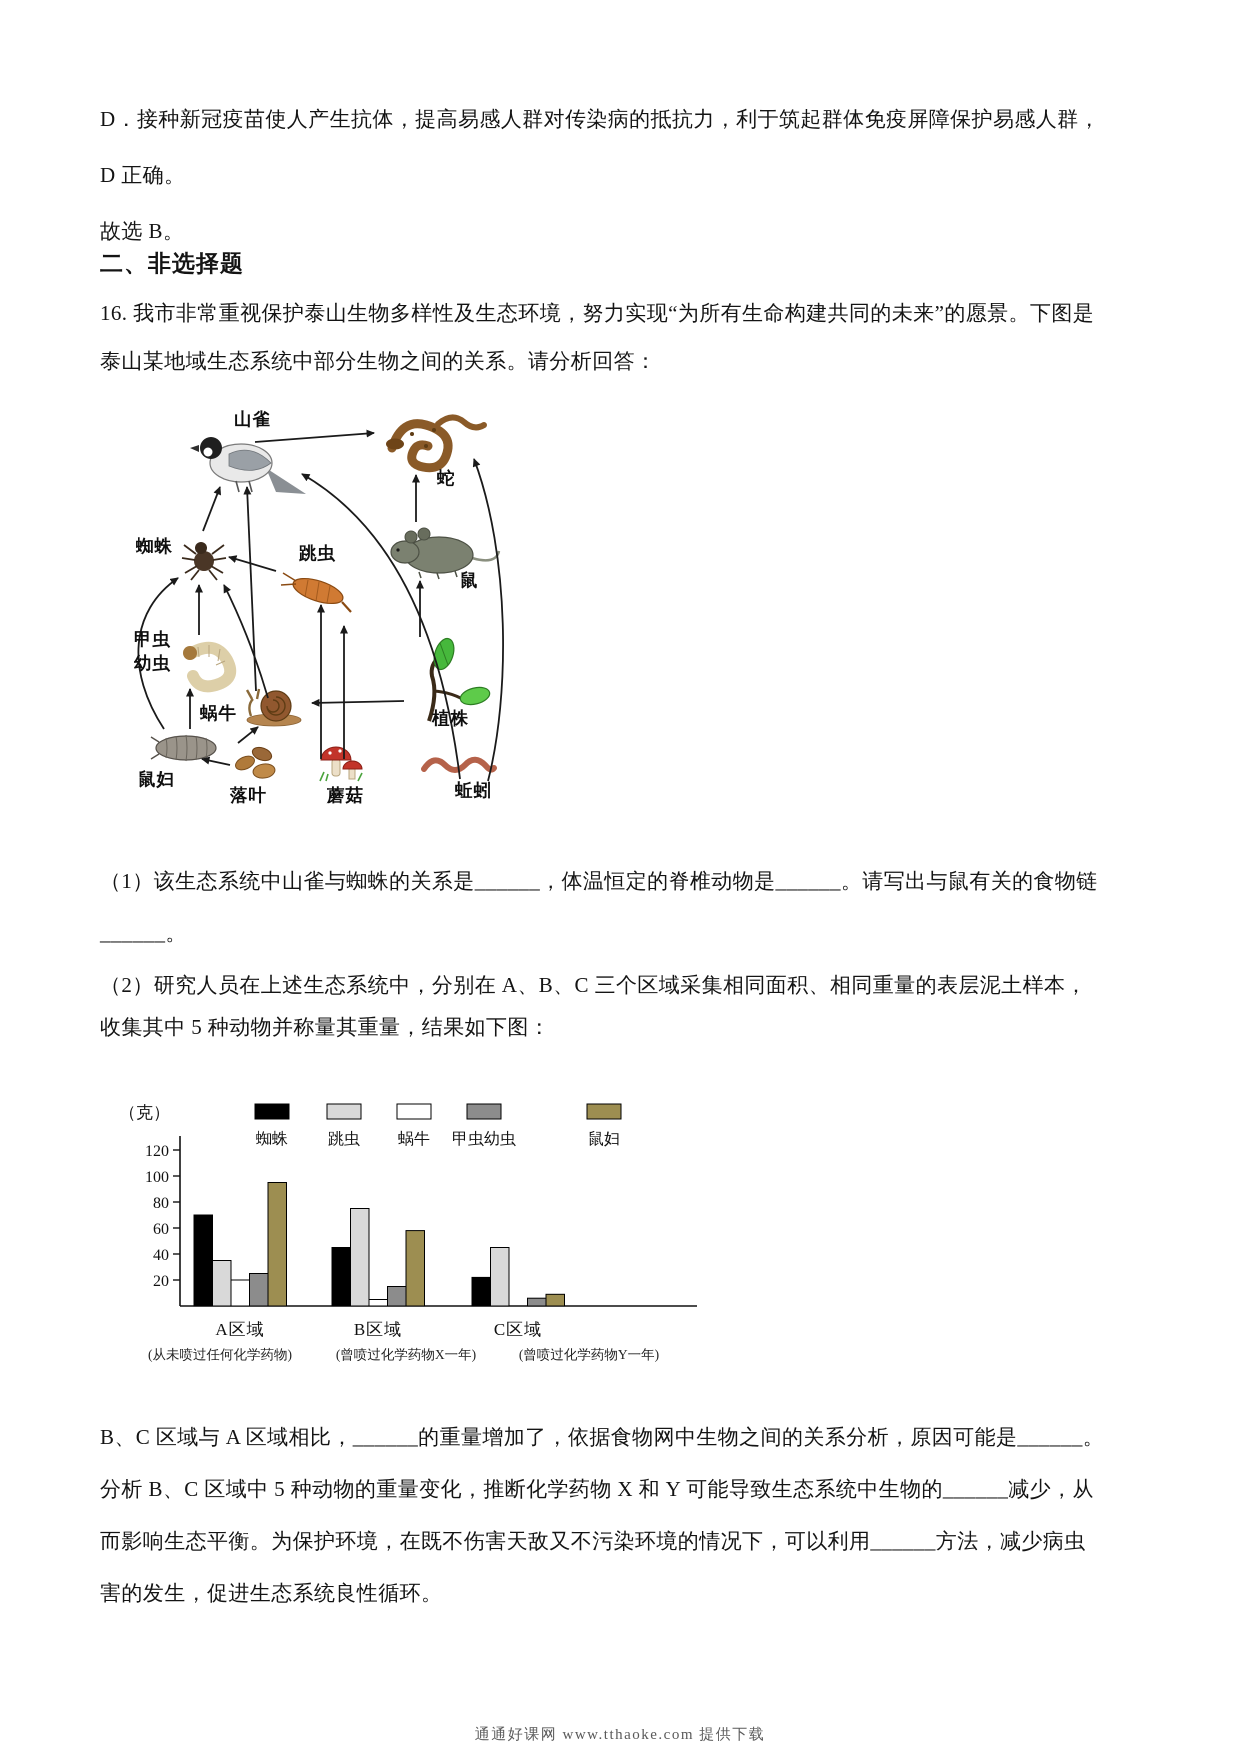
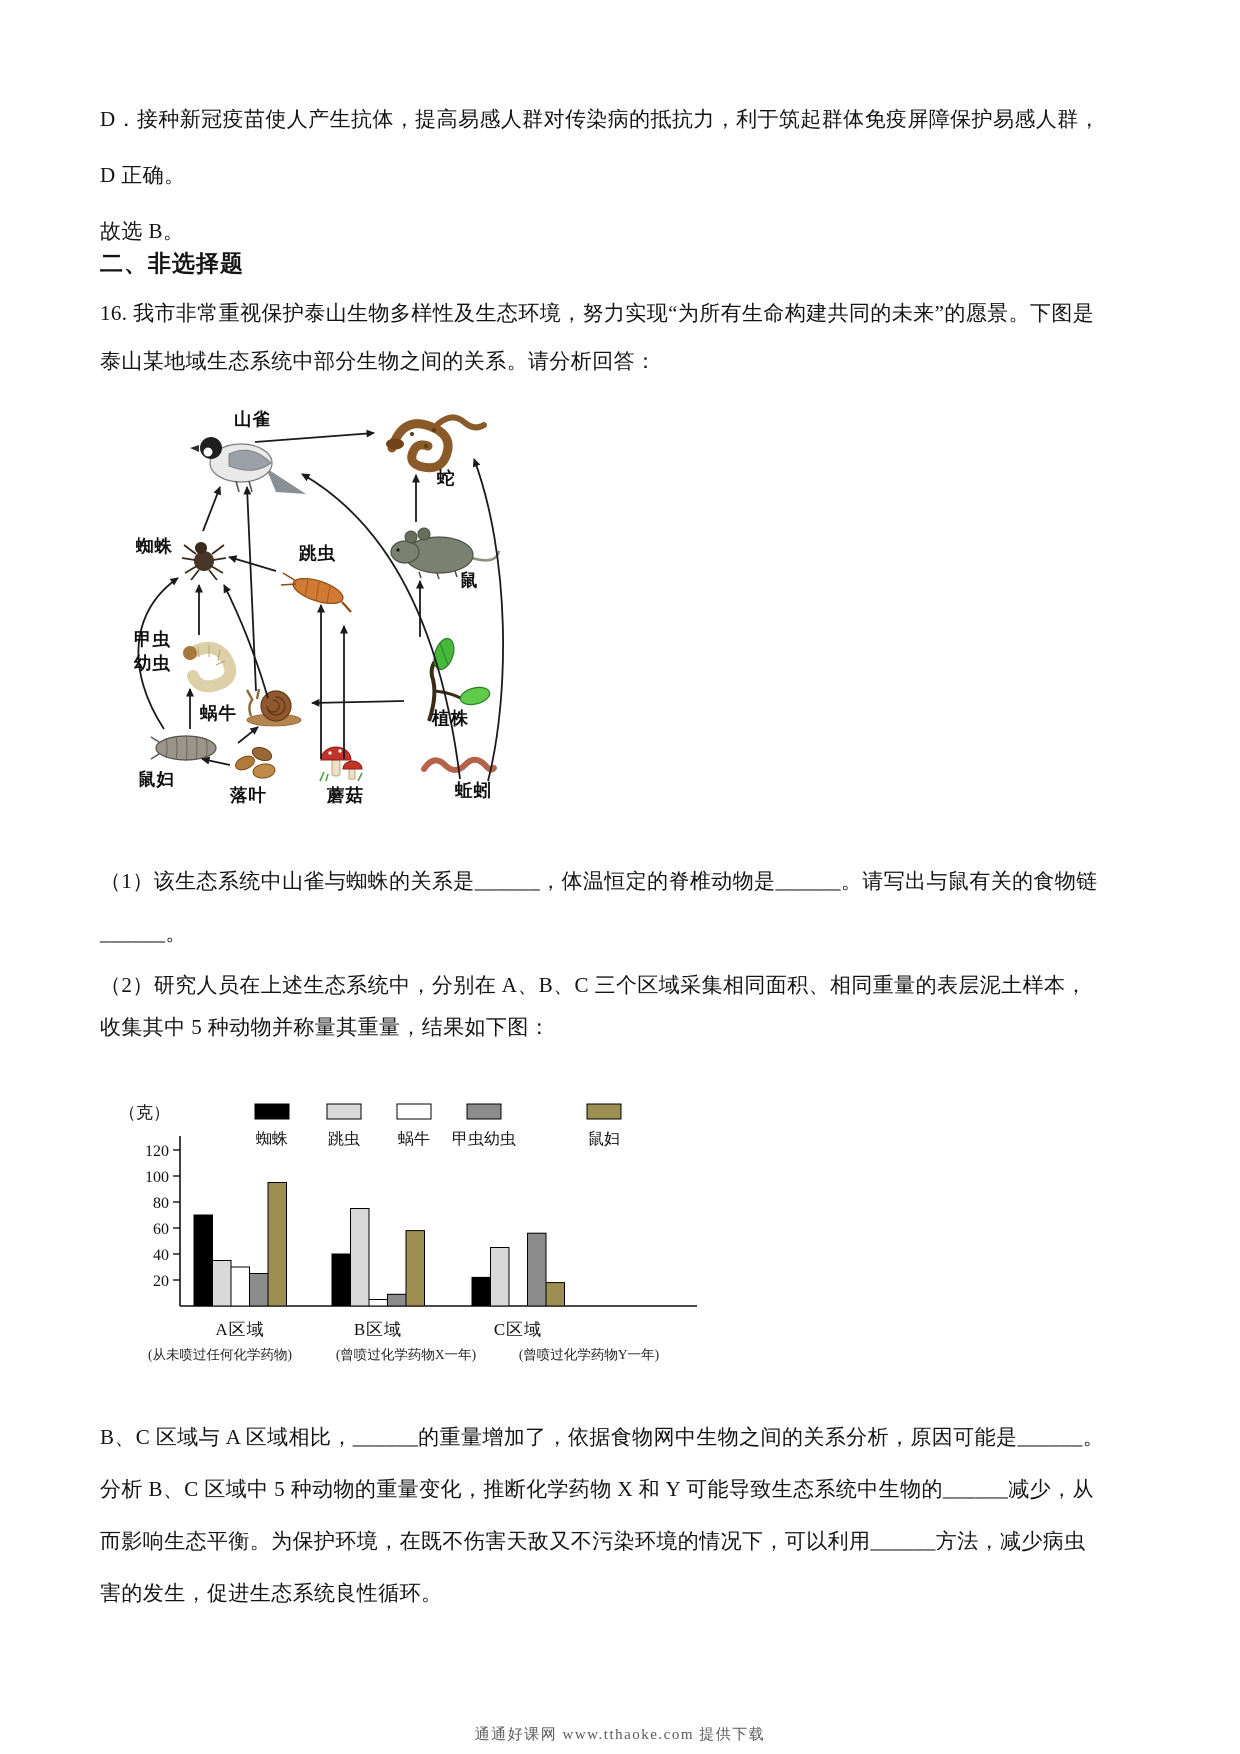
蜗牛/A区域: 20 -> 30
蜘蛛/B区域: 45 -> 40
甲虫幼虫/B区域: 15 -> 9
甲虫幼虫/C区域: 6 -> 56
鼠妇/C区域: 9 -> 18
